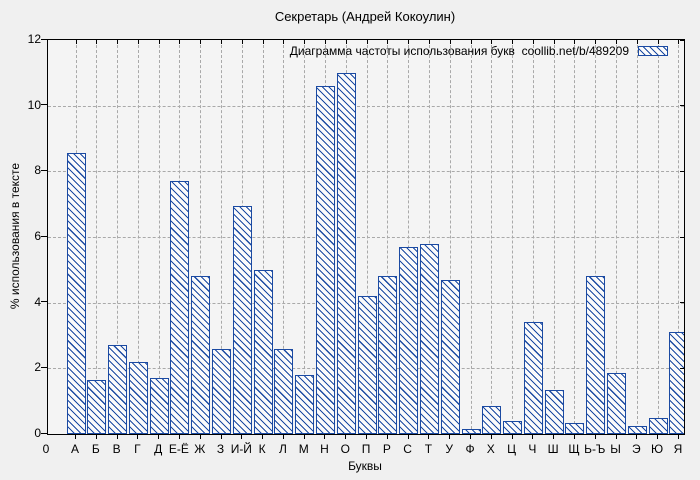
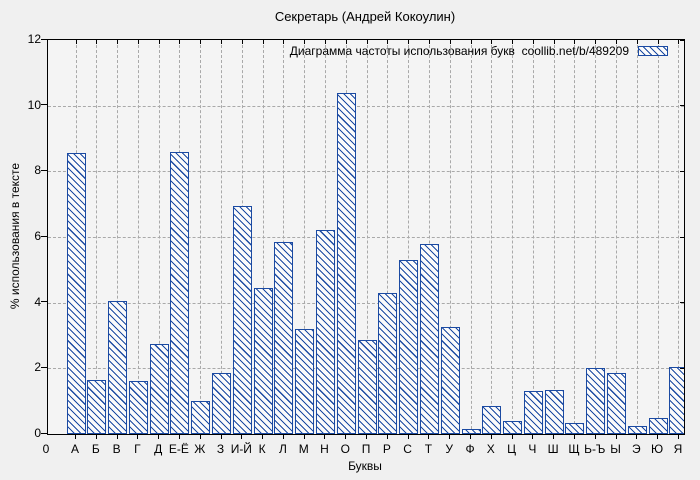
В: 2.7 -> 4.0
Г: 2.2 -> 1.6
Д: 1.7 -> 2.8
Е-Ё: 7.7 -> 8.6
Ж: 4.8 -> 1.0
З: 2.6 -> 1.9
К: 5.0 -> 4.5
Л: 2.6 -> 5.8
М: 1.8 -> 3.2
Н: 10.6 -> 6.2
О: 11.0 -> 10.4
П: 4.2 -> 2.9
Р: 4.8 -> 4.3
С: 5.7 -> 5.3
У: 4.7 -> 3.2
Ч: 3.4 -> 1.3
Ь-Ъ: 4.8 -> 2.0
Я: 3.1 -> 2.0
